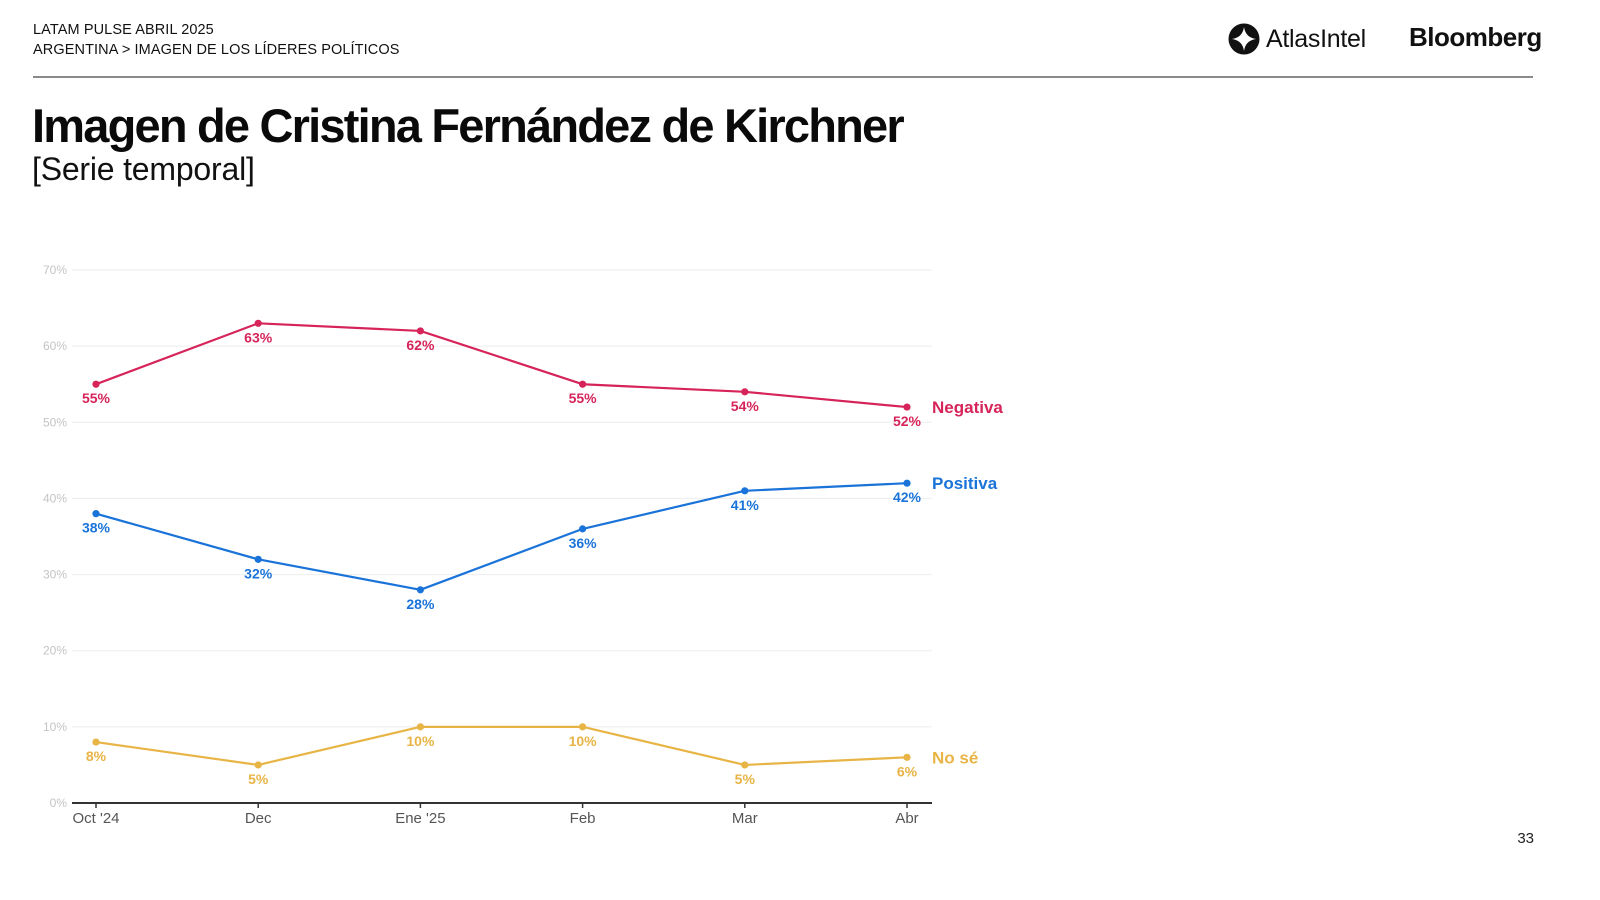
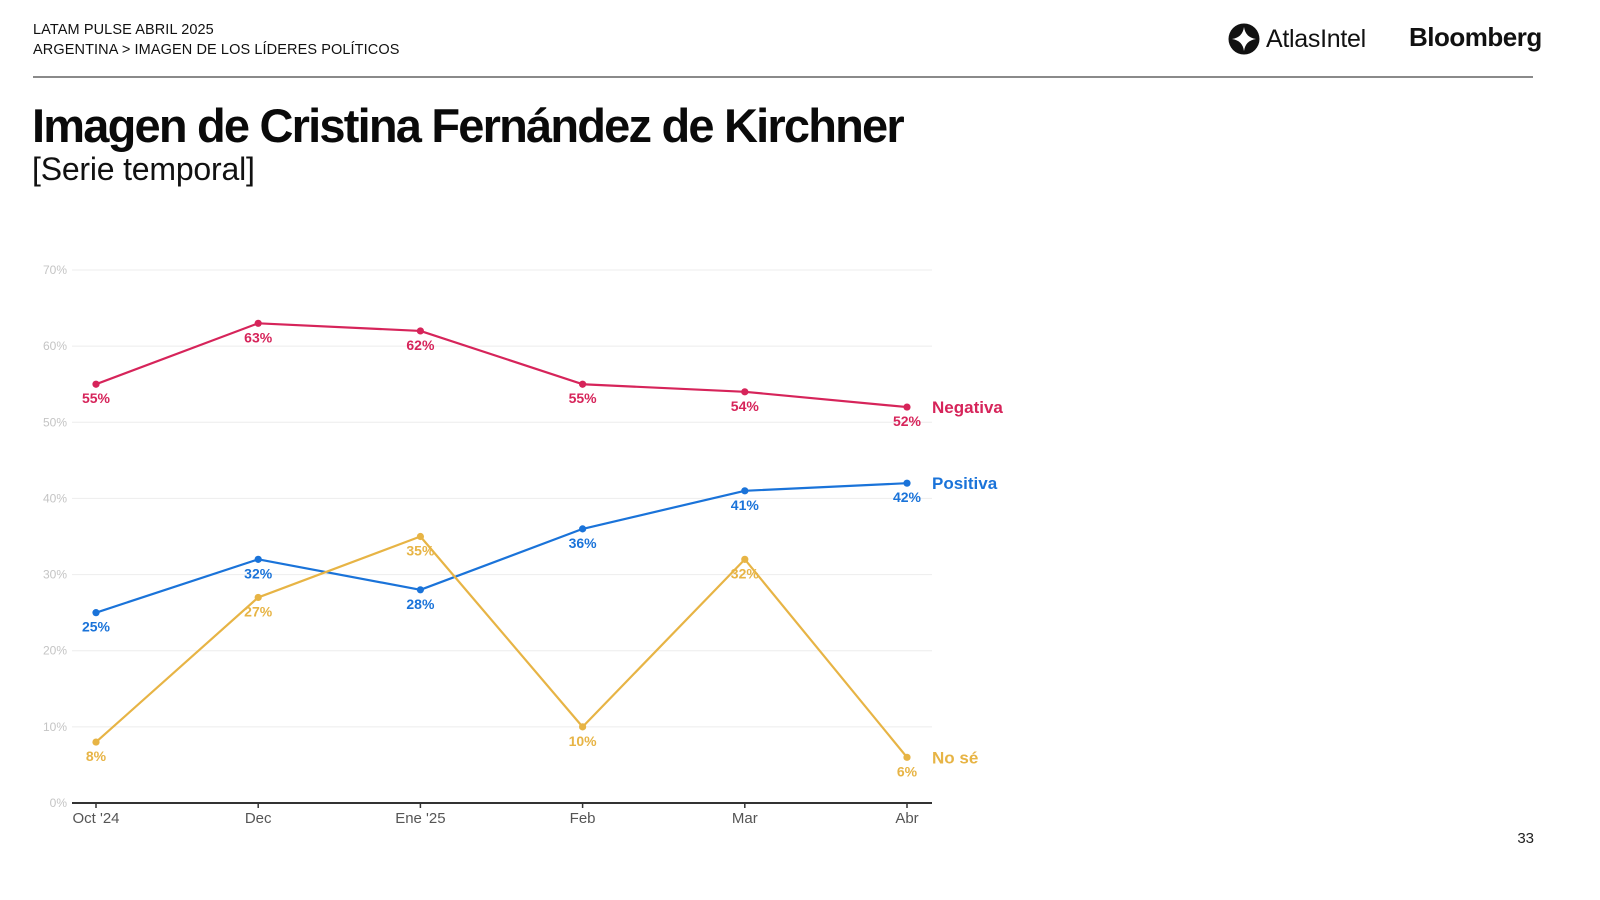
Positiva/Oct '24: 38% -> 25%
No sé/Dec: 5% -> 27%
No sé/Ene '25: 10% -> 35%
No sé/Mar: 5% -> 32%
